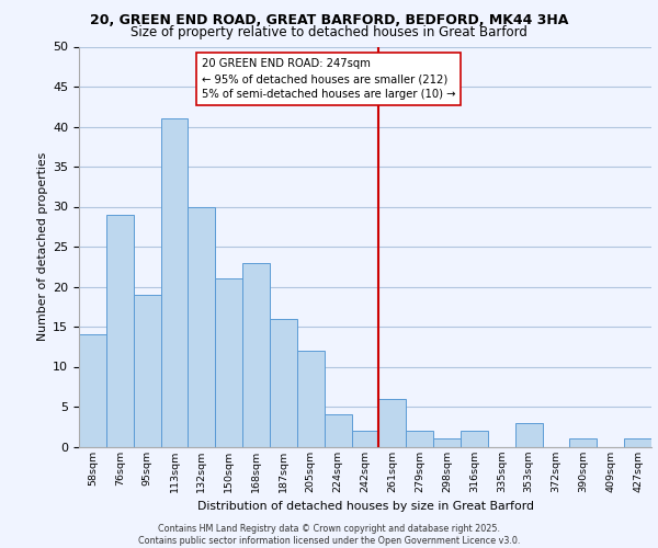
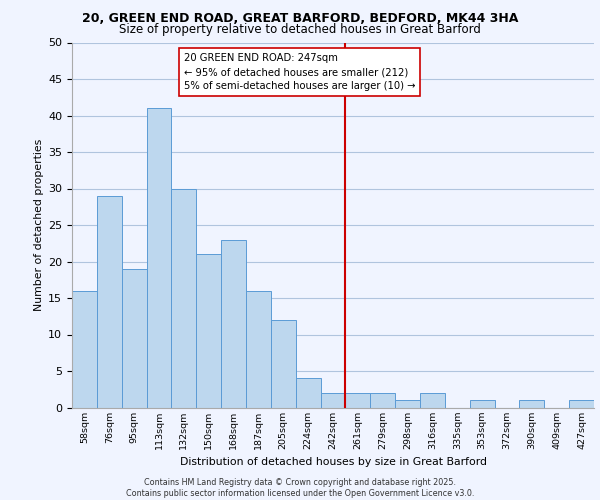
58sqm: 14 -> 16
261sqm: 6 -> 2
353sqm: 3 -> 1
